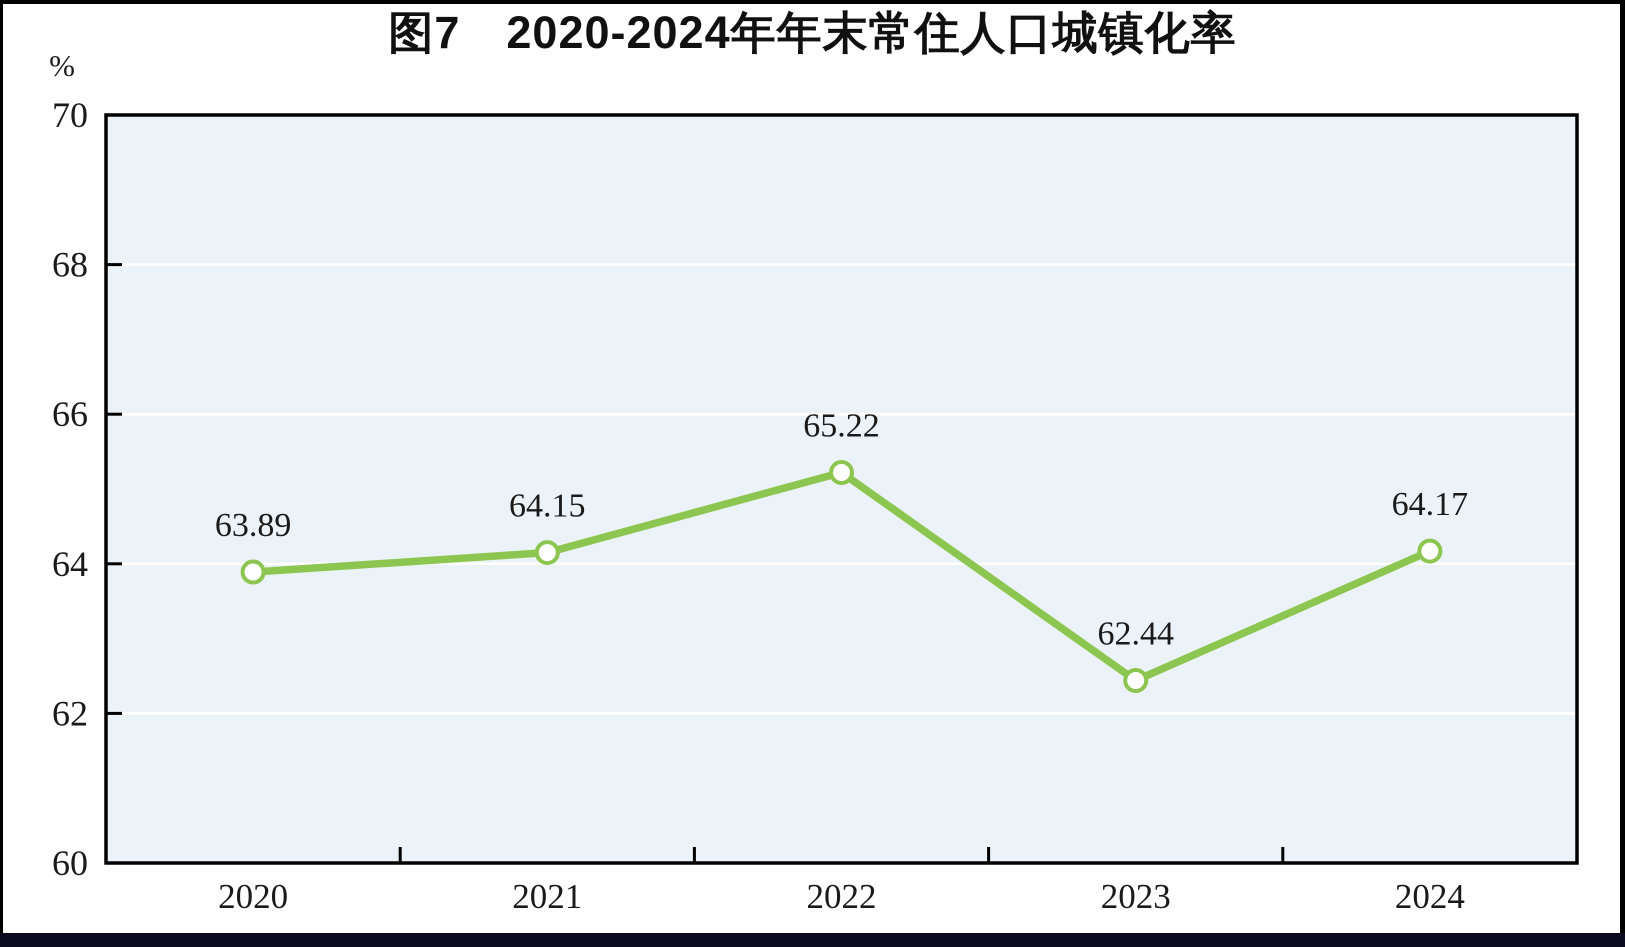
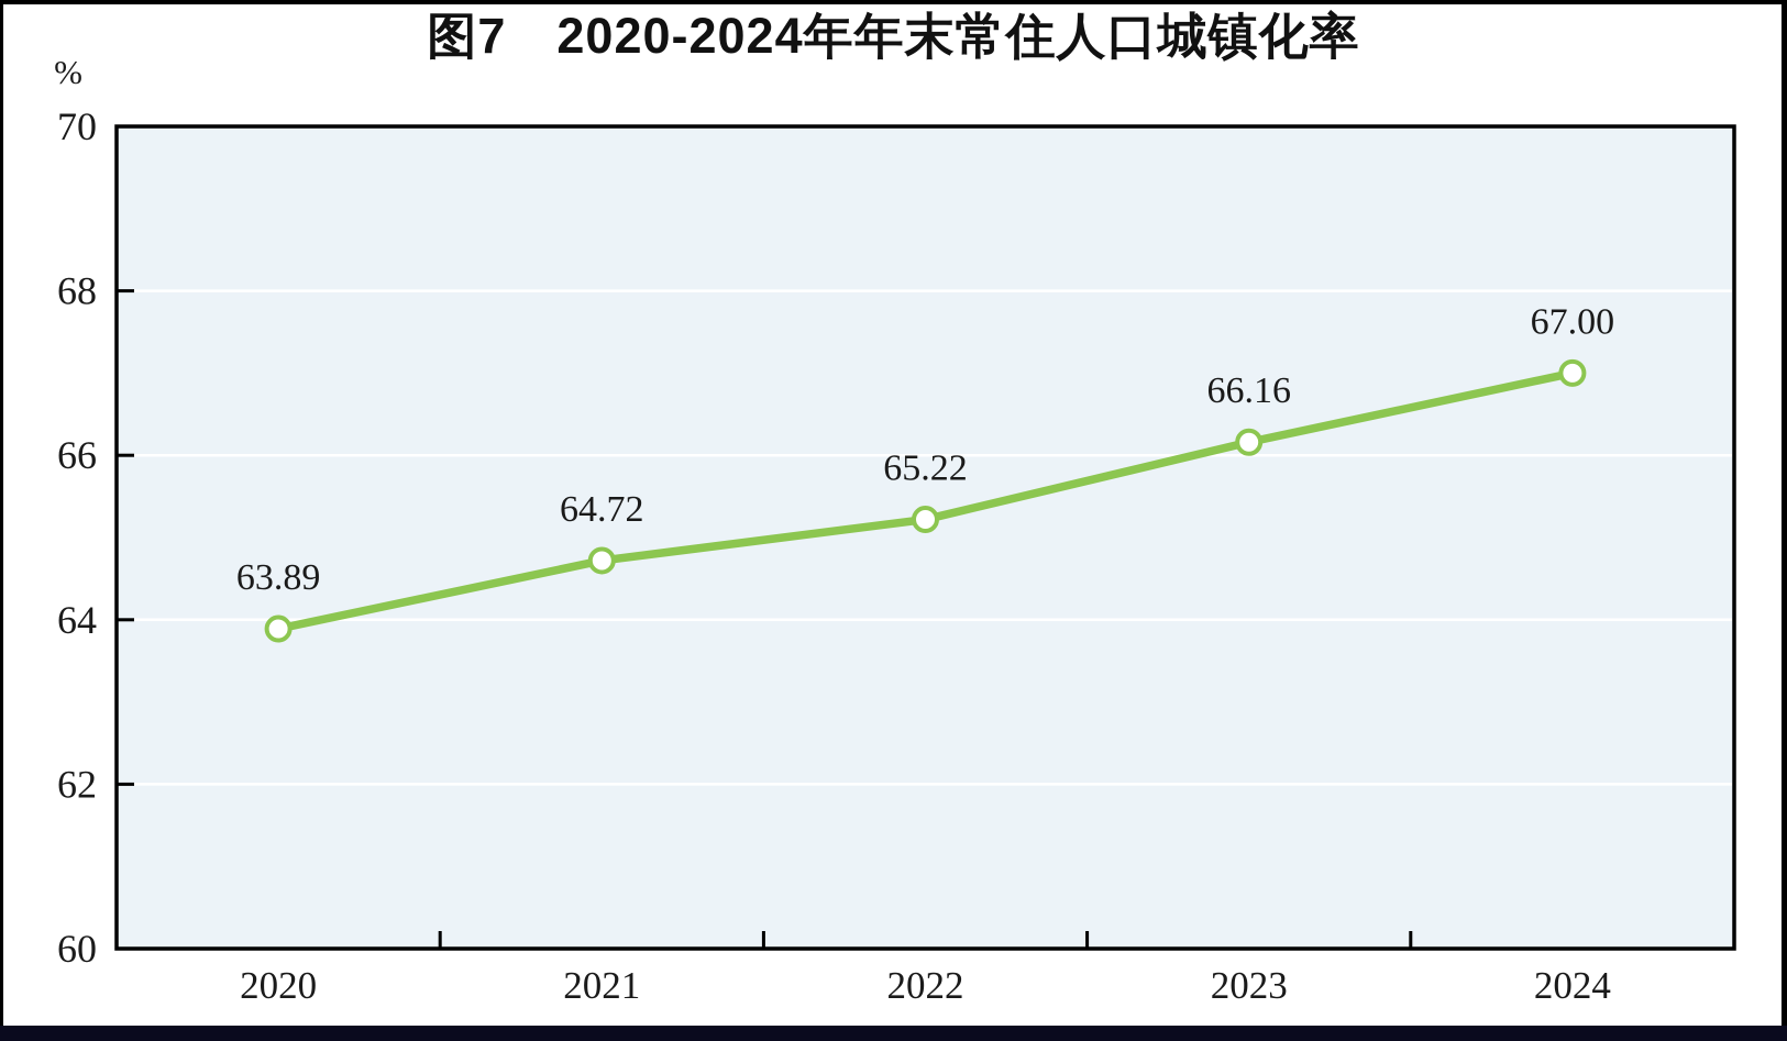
2021: 64.15 -> 64.72
2023: 62.44 -> 66.16
2024: 64.17 -> 67.00
